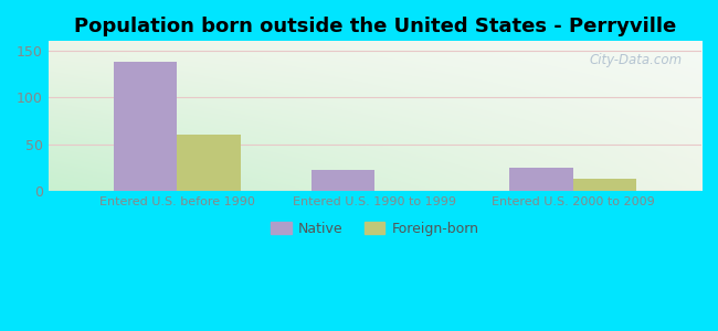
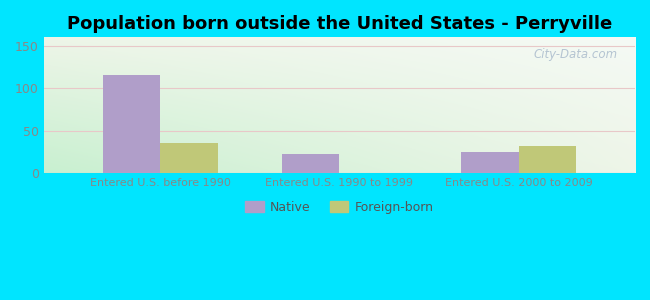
Native/Entered U.S. before 1990: 138 -> 116
Foreign-born/Entered U.S. before 1990: 60 -> 36
Foreign-born/Entered U.S. 2000 to 2009: 13 -> 32
